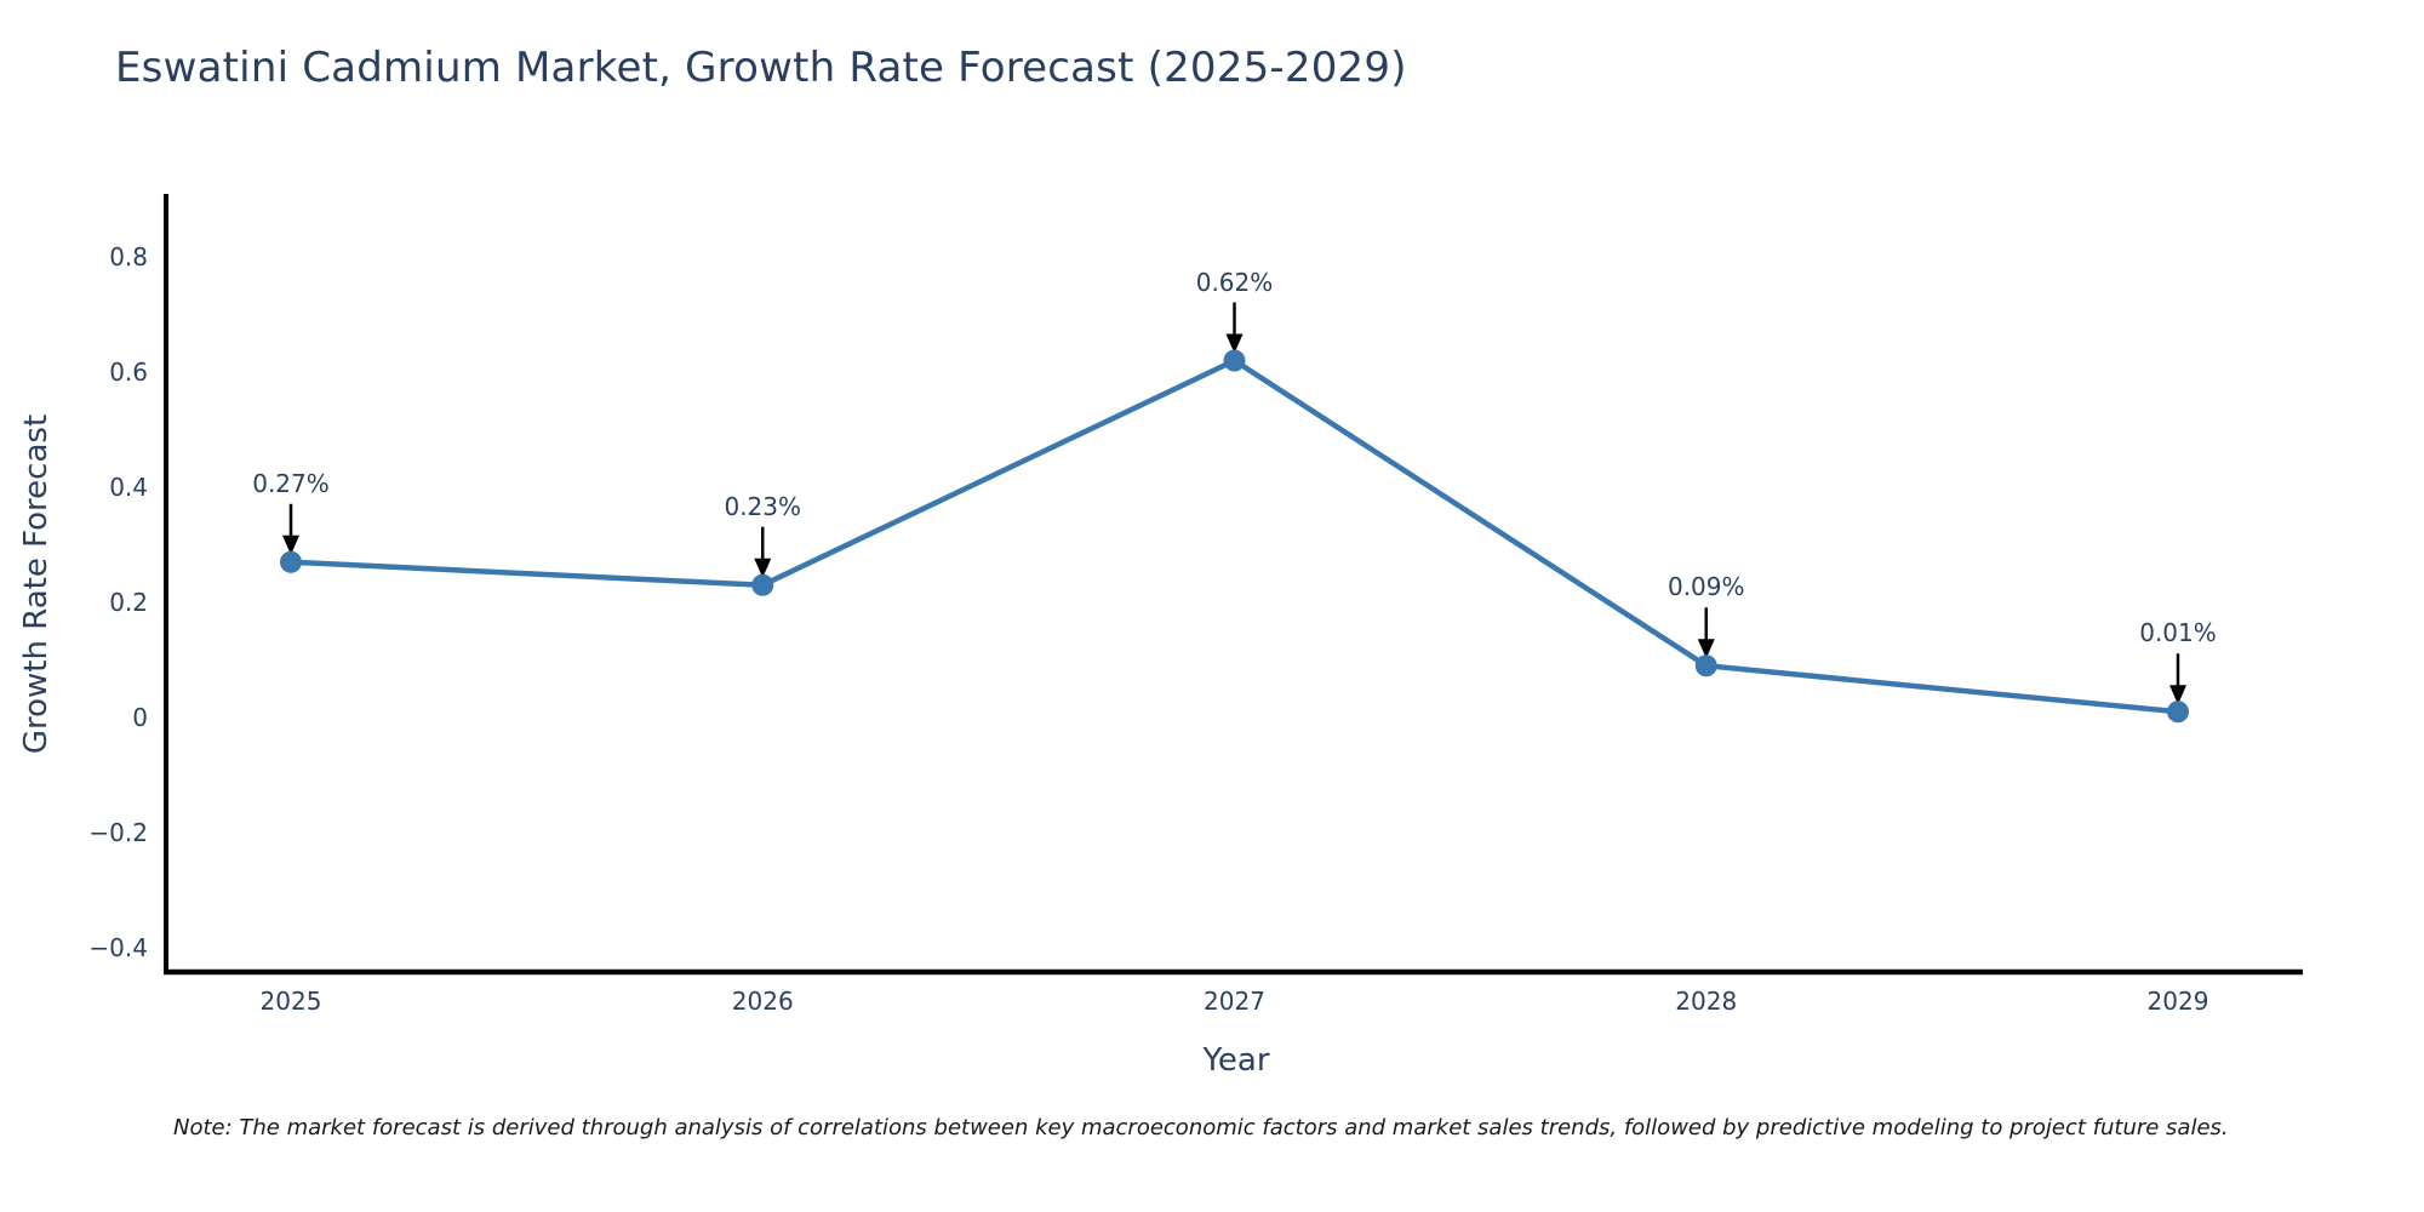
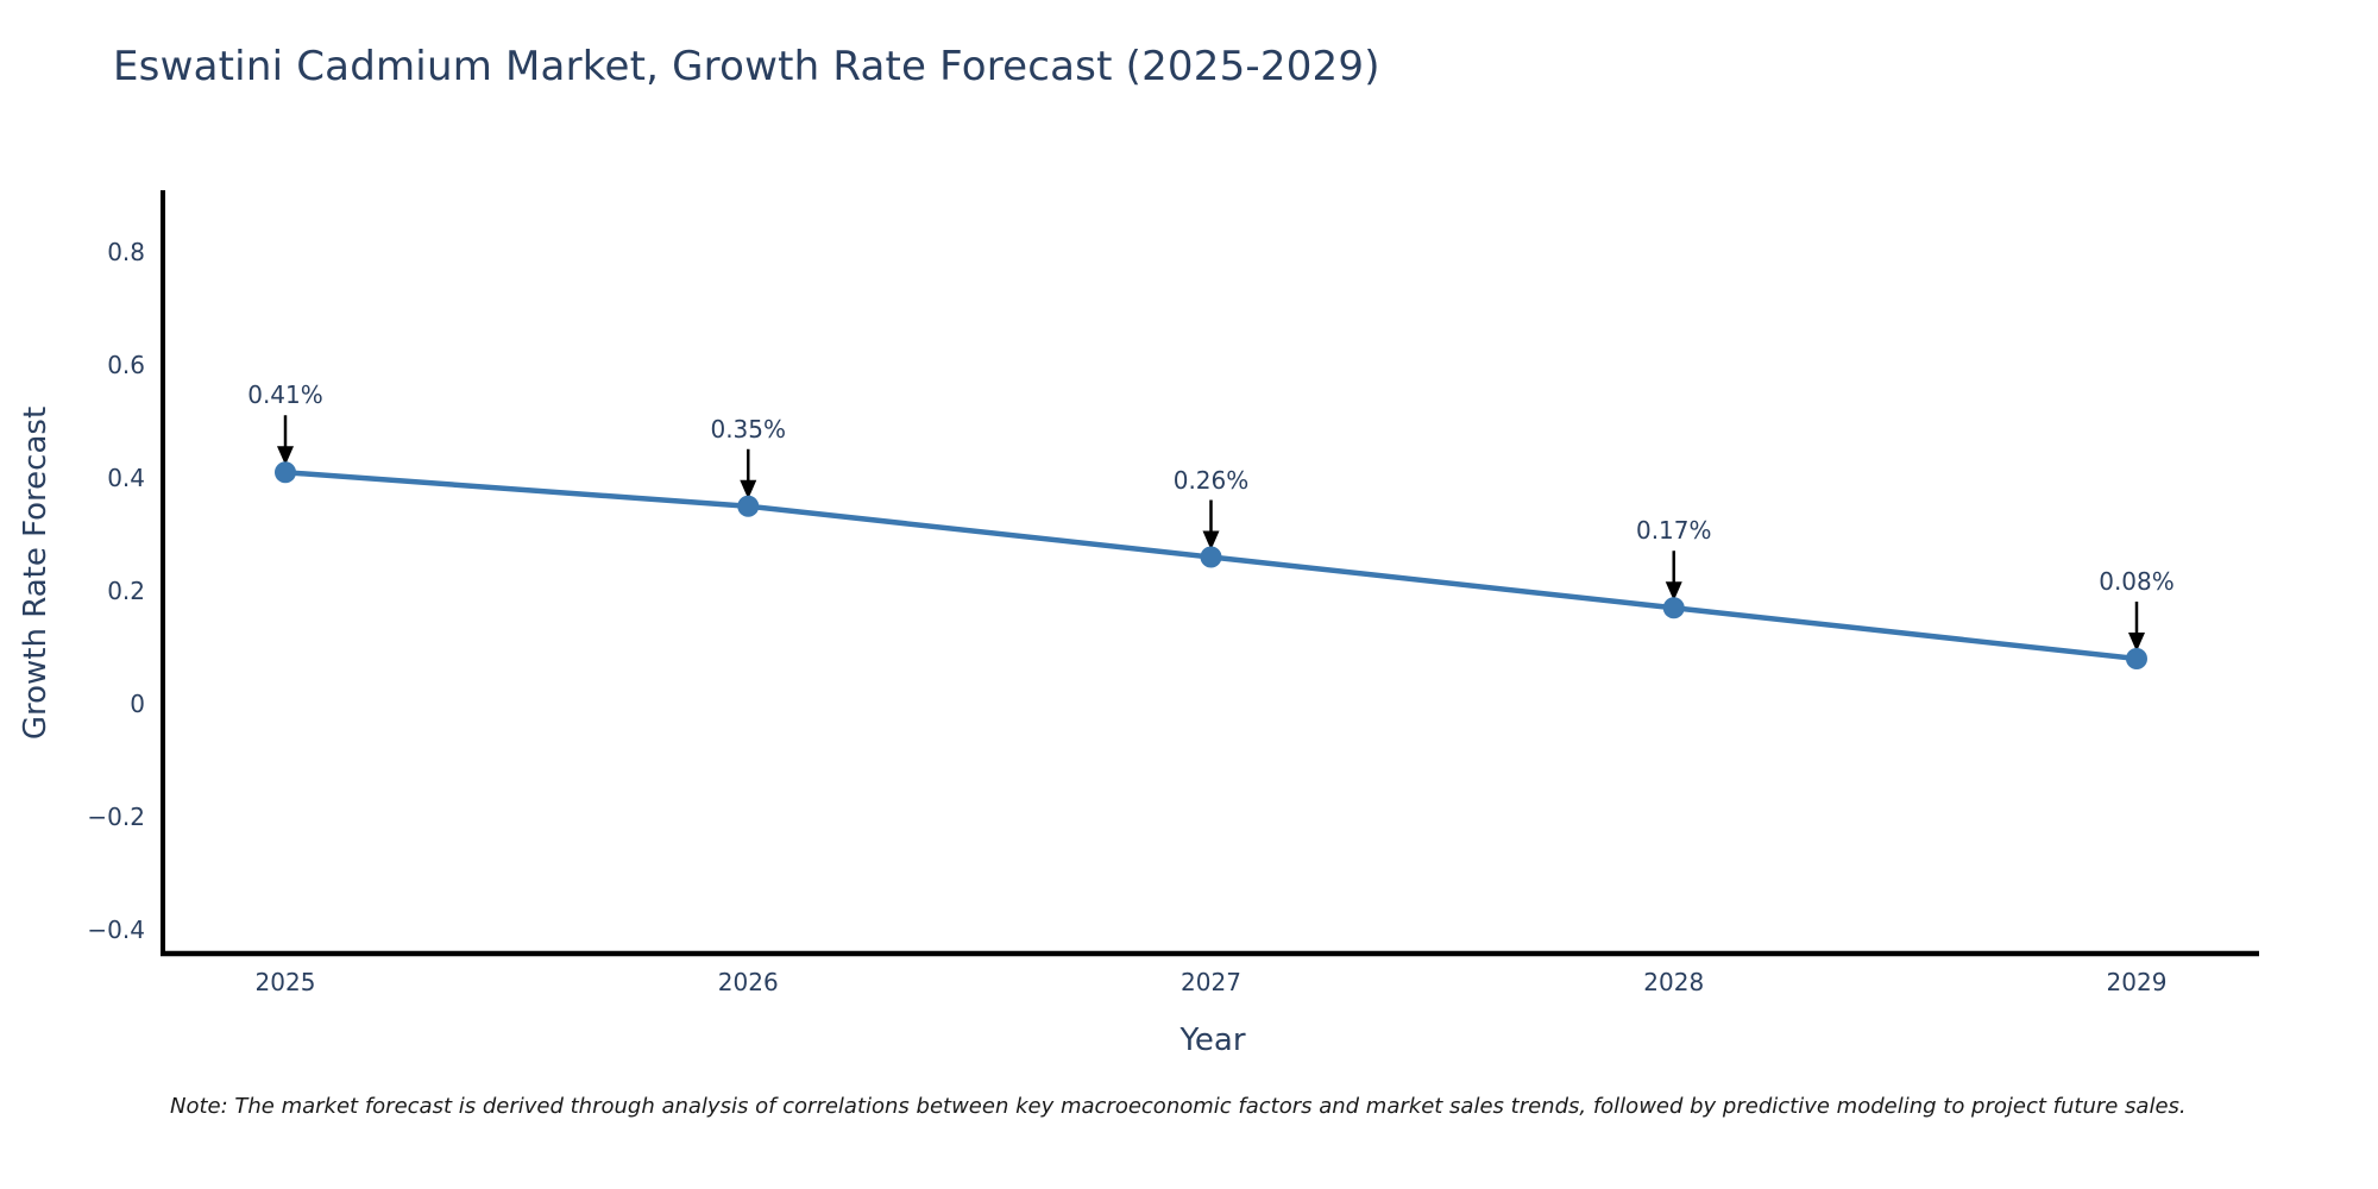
2025: 0.27% -> 0.41%
2026: 0.23% -> 0.35%
2027: 0.62% -> 0.26%
2028: 0.09% -> 0.17%
2029: 0.01% -> 0.08%
